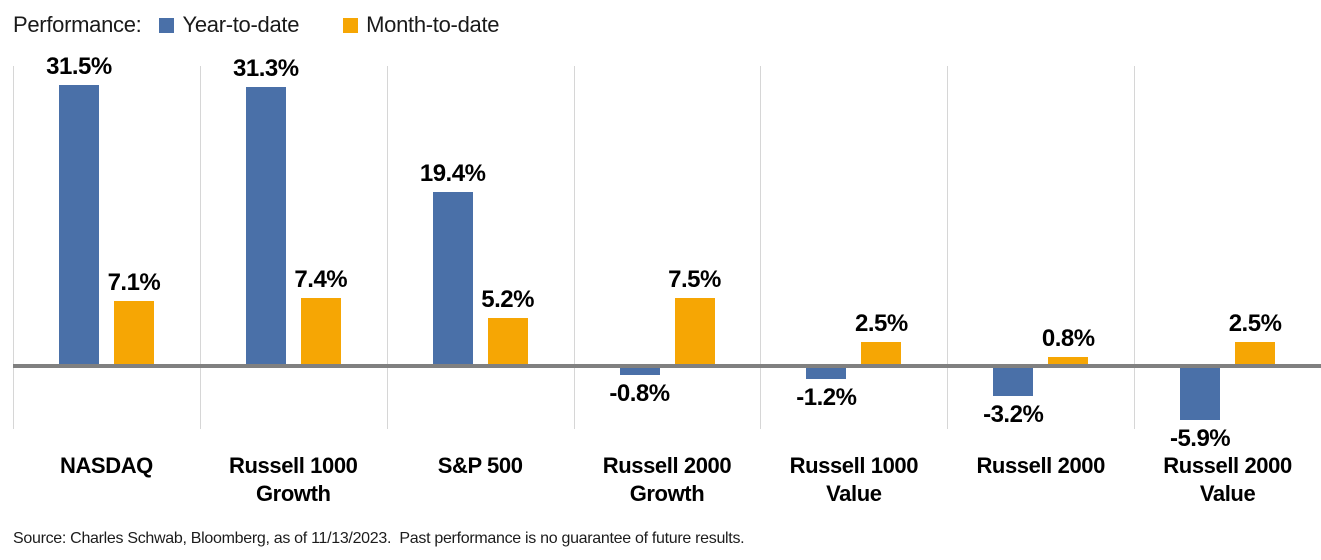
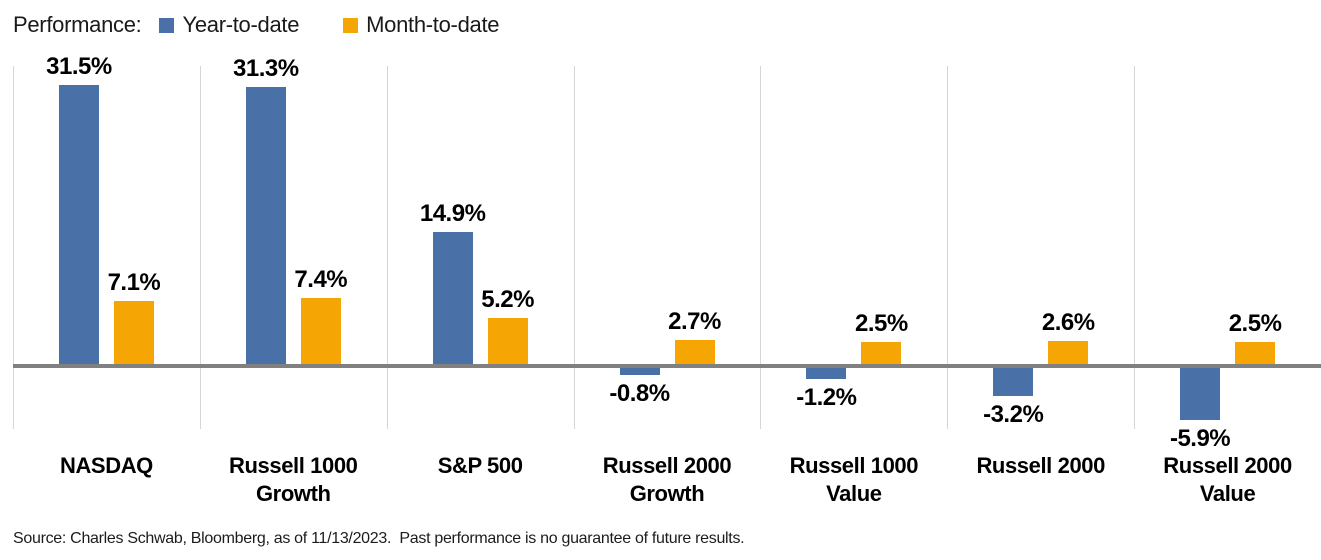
Year-to-date/S&P 500: 19.4% -> 14.9%
Month-to-date/Russell 2000 Growth: 7.5% -> 2.7%
Month-to-date/Russell 2000: 0.8% -> 2.6%
